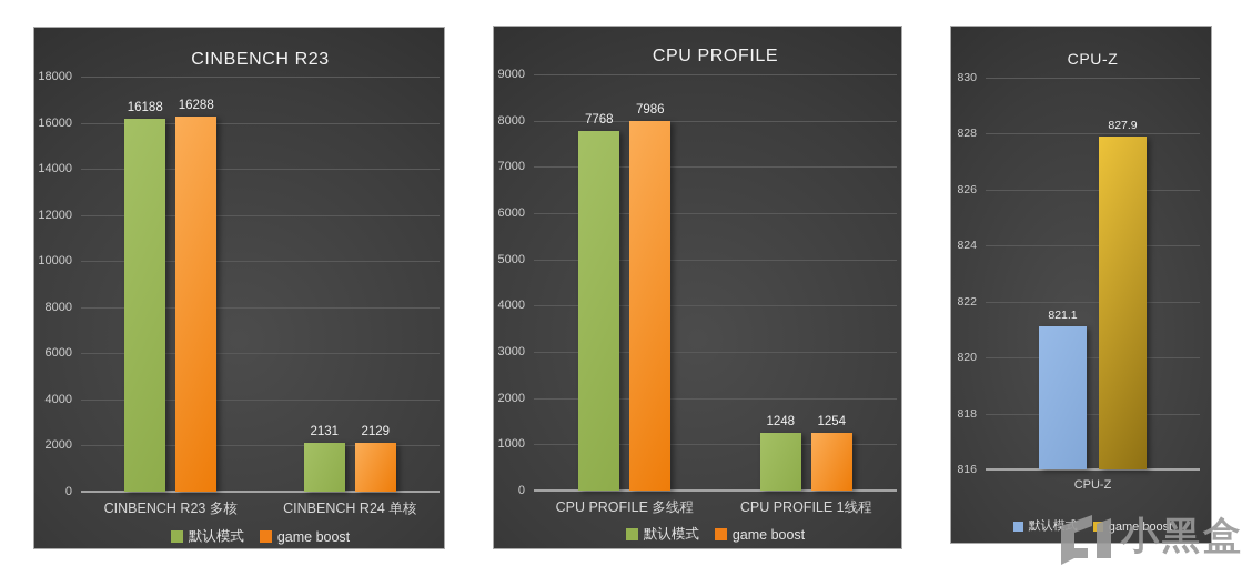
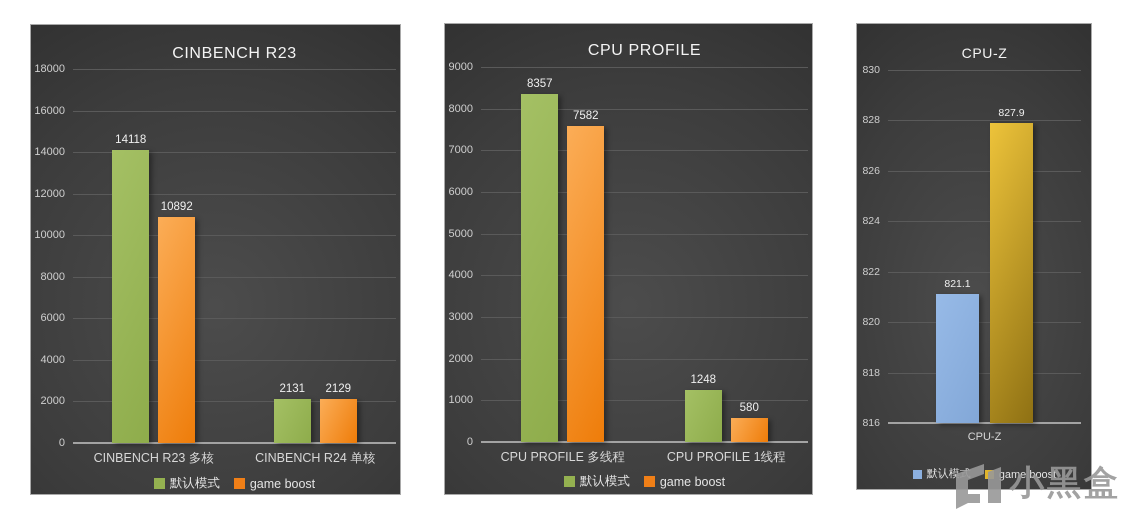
CINBENCH R23/默认模式/CINBENCH R23 多核: 16188 -> 14118
CINBENCH R23/game boost/CINBENCH R23 多核: 16288 -> 10892
CPU PROFILE/默认模式/CPU PROFILE 多线程: 7768 -> 8357
CPU PROFILE/game boost/CPU PROFILE 多线程: 7986 -> 7582
CPU PROFILE/game boost/CPU PROFILE 1线程: 1254 -> 580
